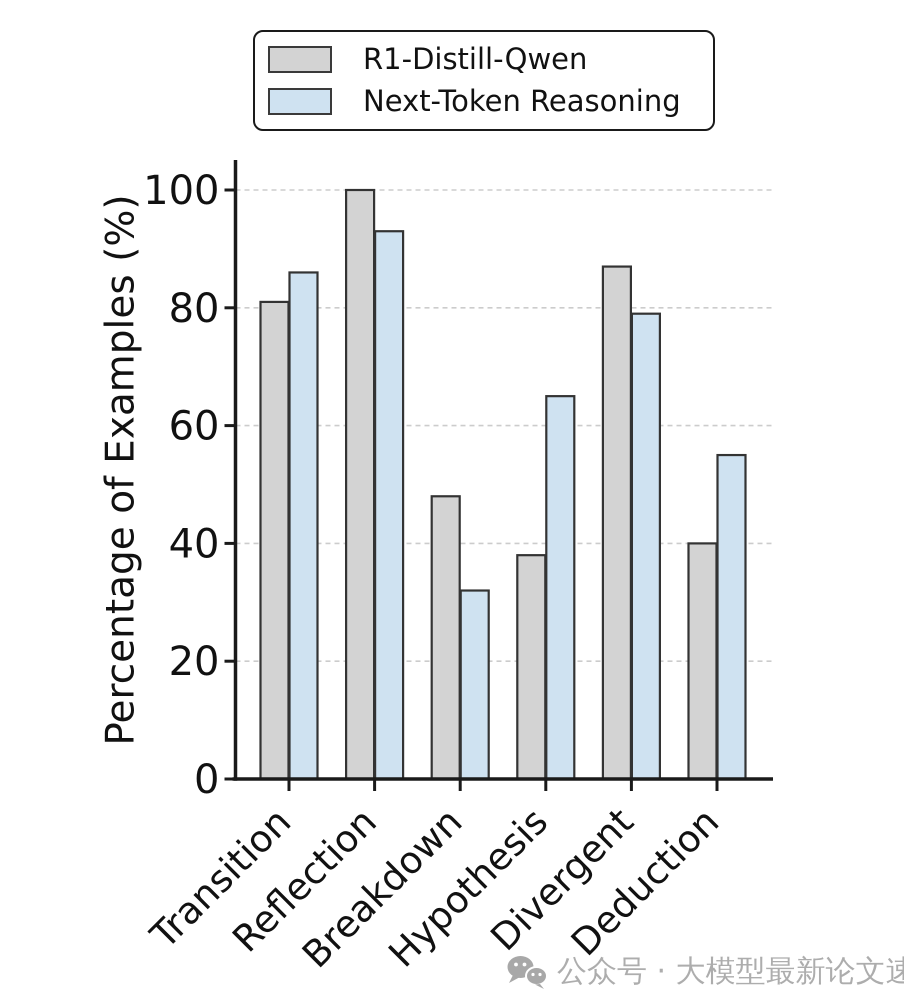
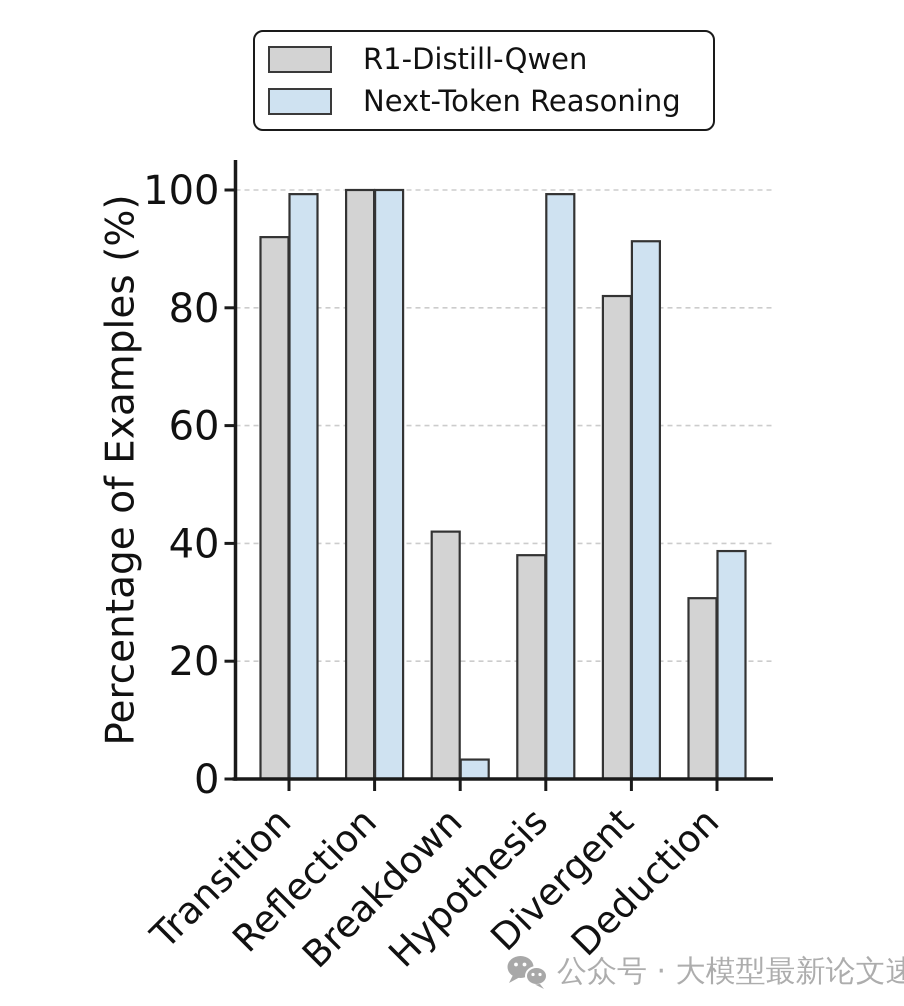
R1-Distill-Qwen/Transition: 81 -> 92
Next-Token Reasoning/Transition: 86 -> 99
Next-Token Reasoning/Reflection: 93 -> 100
R1-Distill-Qwen/Breakdown: 48 -> 42
Next-Token Reasoning/Breakdown: 32 -> 3
Next-Token Reasoning/Hypothesis: 65 -> 99
R1-Distill-Qwen/Divergent: 87 -> 82
Next-Token Reasoning/Divergent: 79 -> 91
R1-Distill-Qwen/Deduction: 40 -> 31
Next-Token Reasoning/Deduction: 55 -> 39
